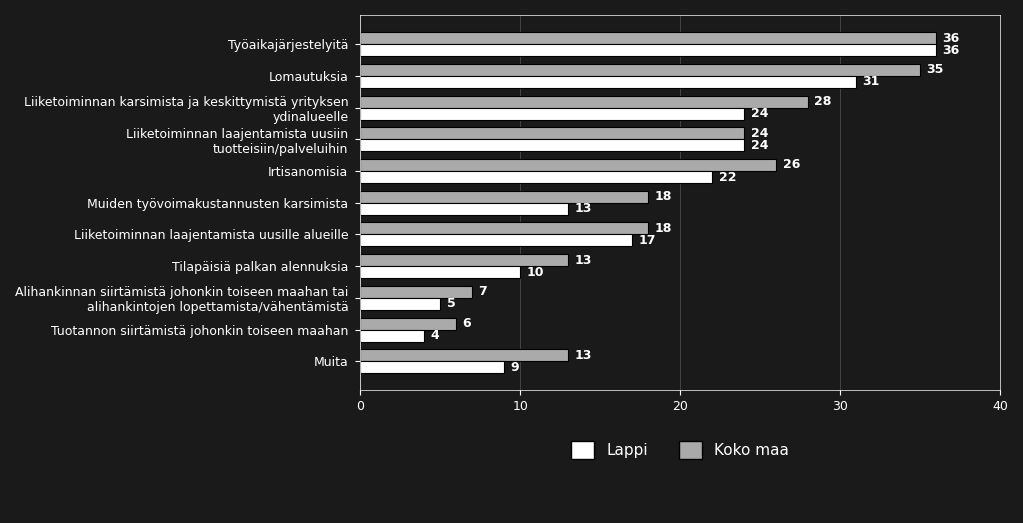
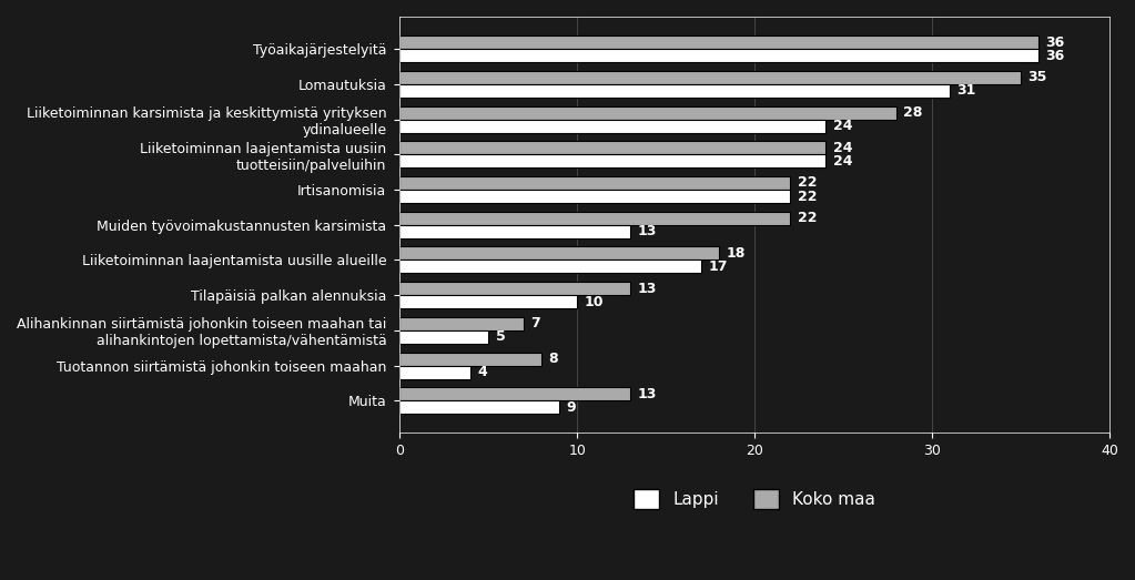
Koko maa/Irtisanomisia: 26 -> 22
Koko maa/Muiden työvoimakustannusten karsimista: 18 -> 22
Koko maa/Tuotannon siirtämistä johonkin toiseen maahan: 6 -> 8
